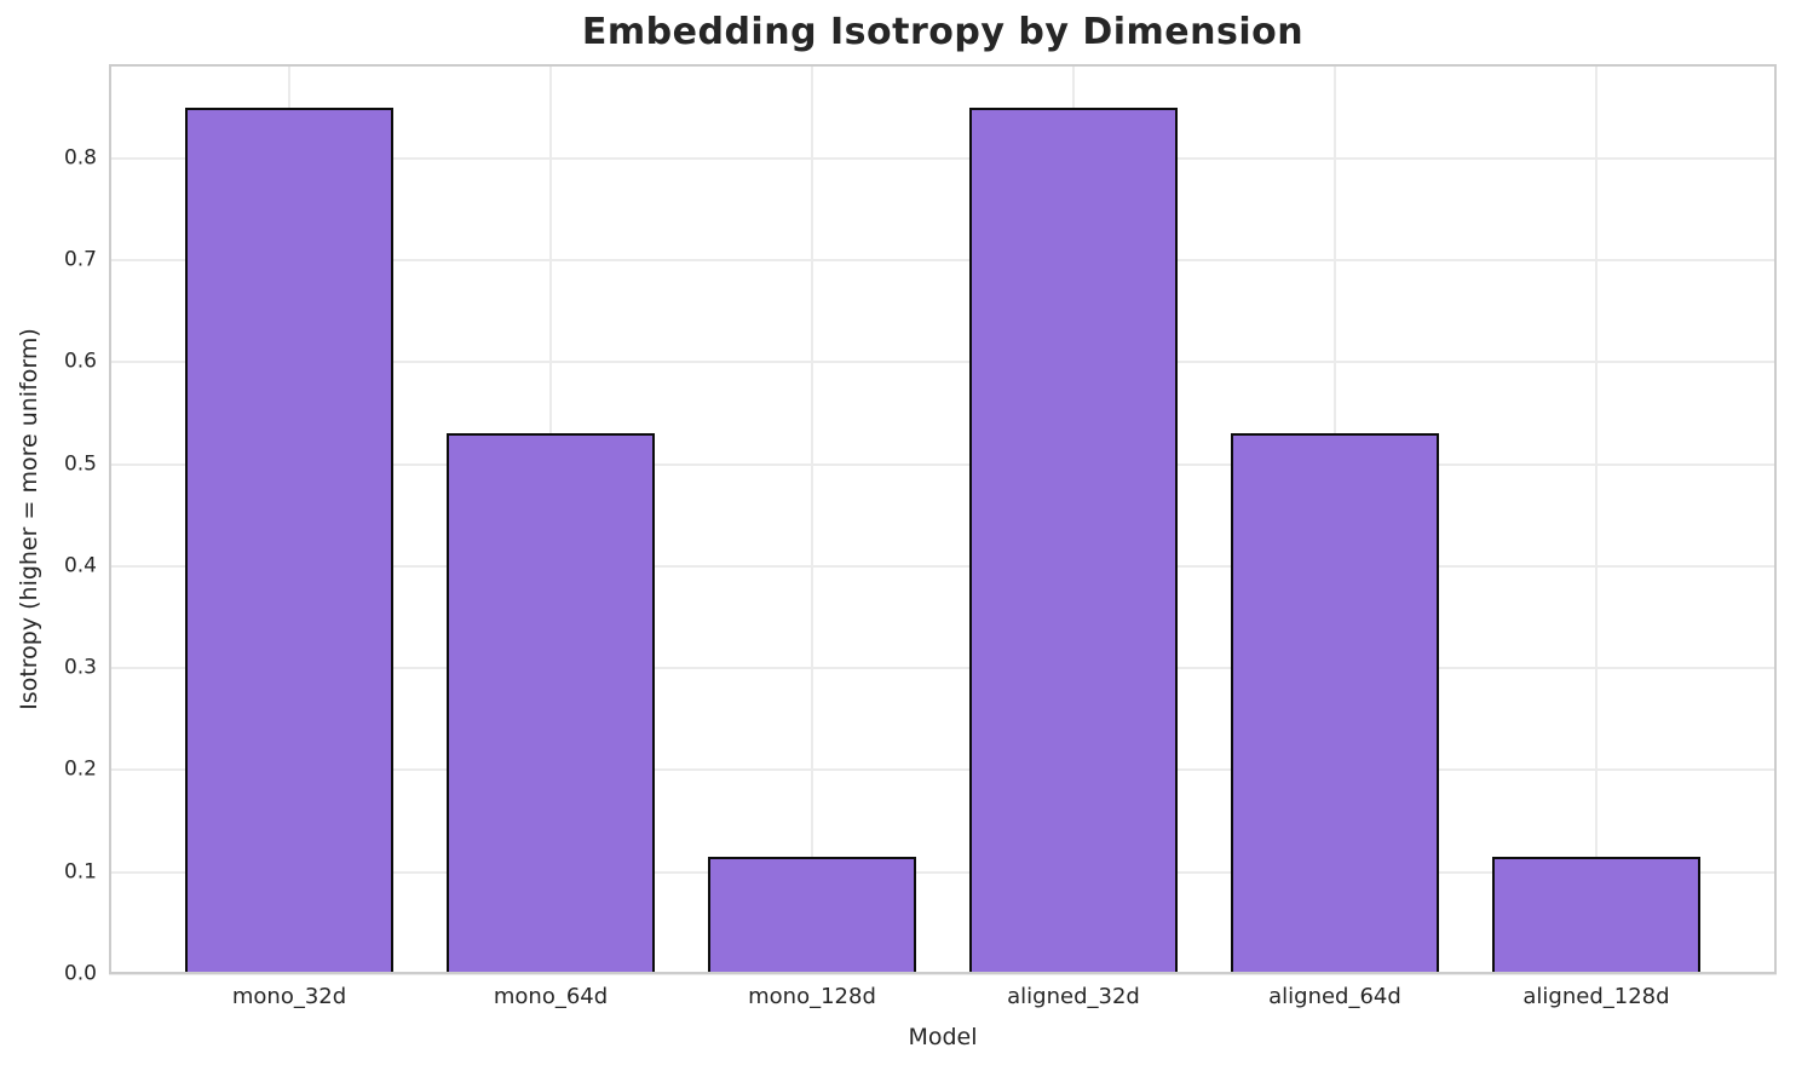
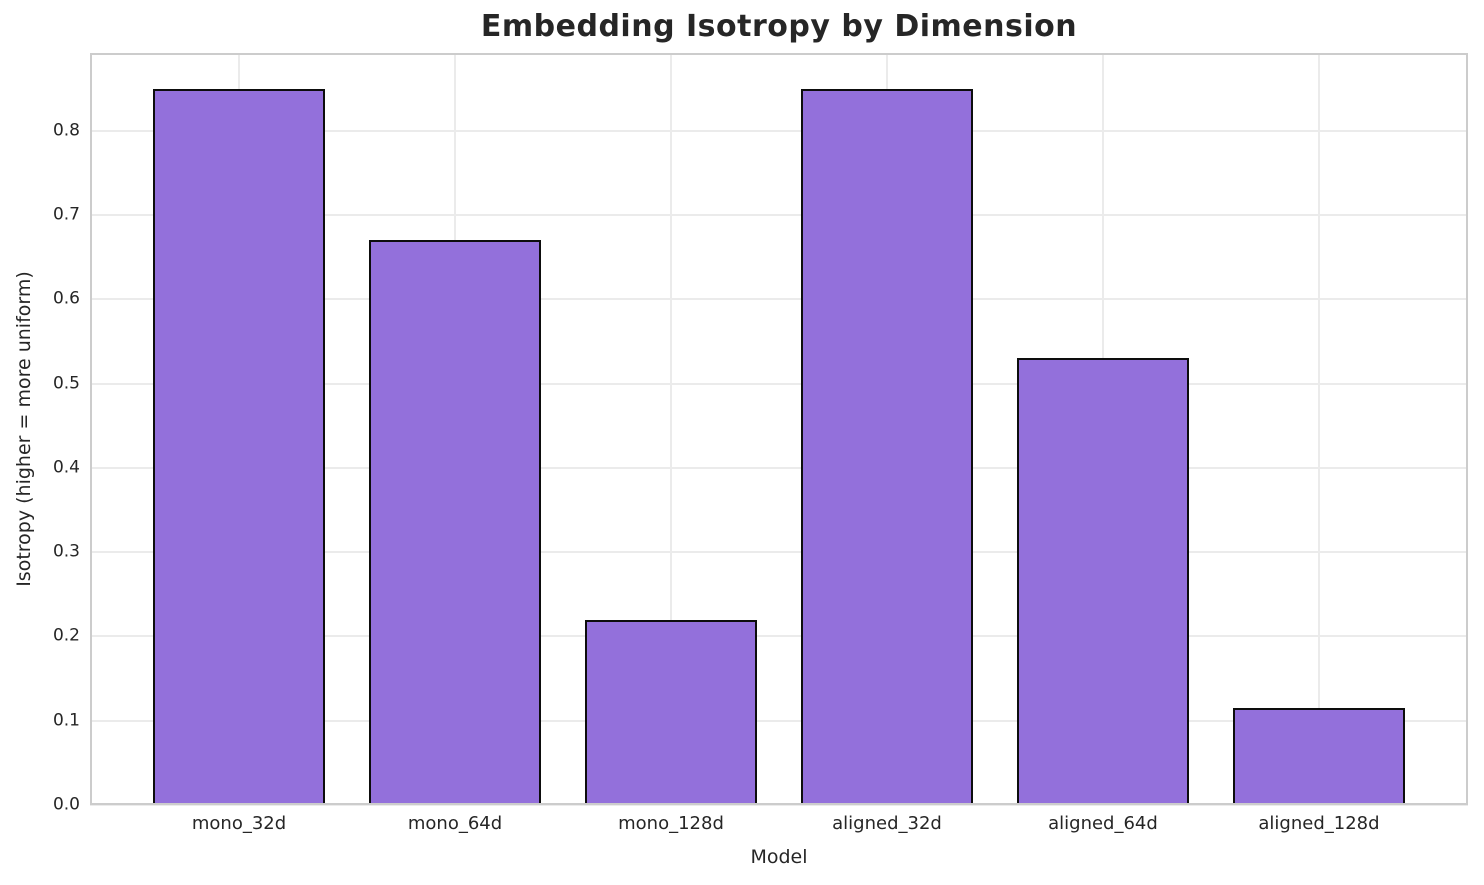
mono_64d: 0.53 -> 0.67
mono_128d: 0.12 -> 0.22
